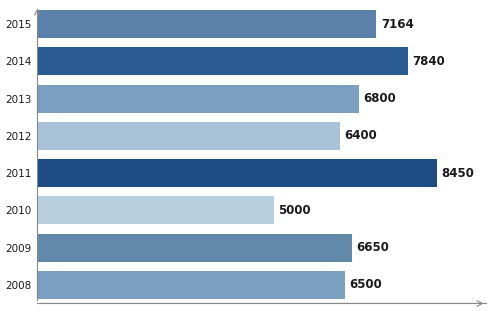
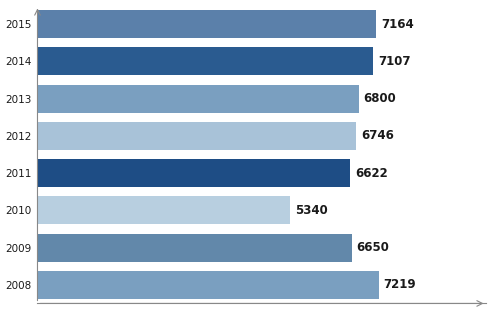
2014: 7840 -> 7107
2012: 6400 -> 6746
2011: 8450 -> 6622
2010: 5000 -> 5340
2008: 6500 -> 7219
